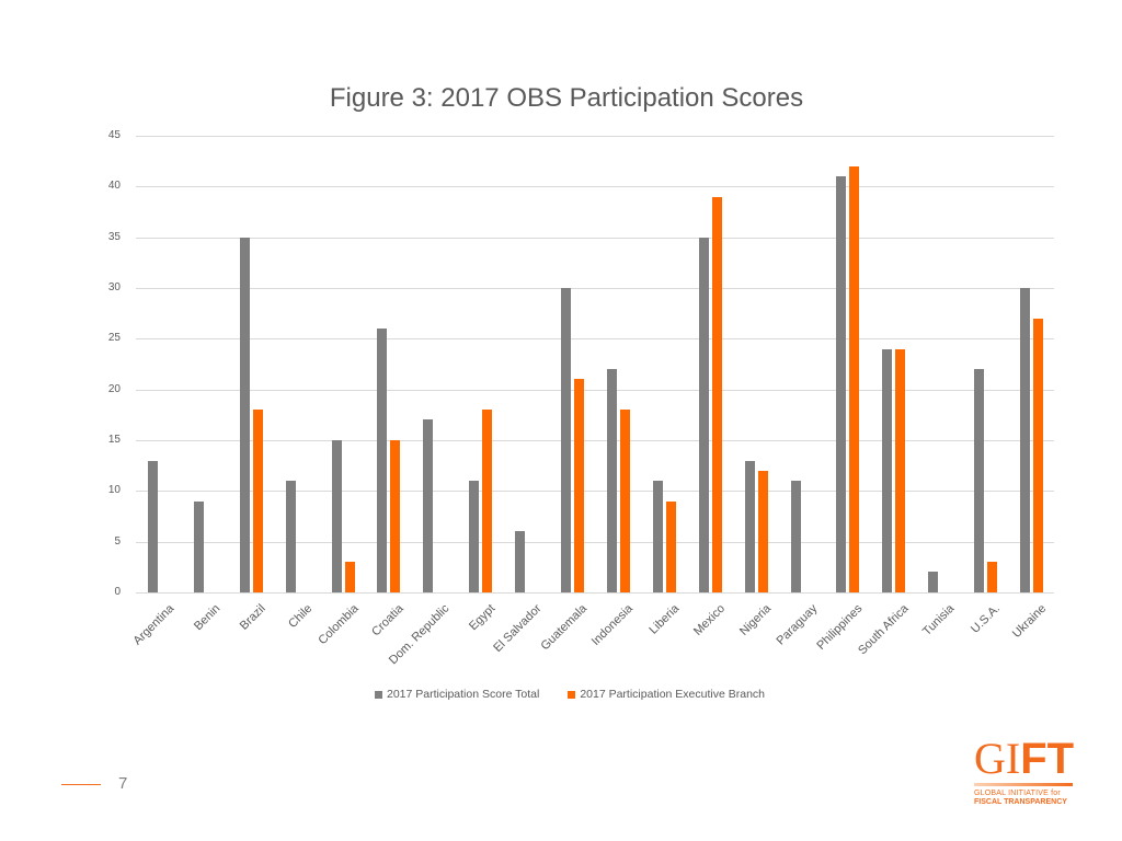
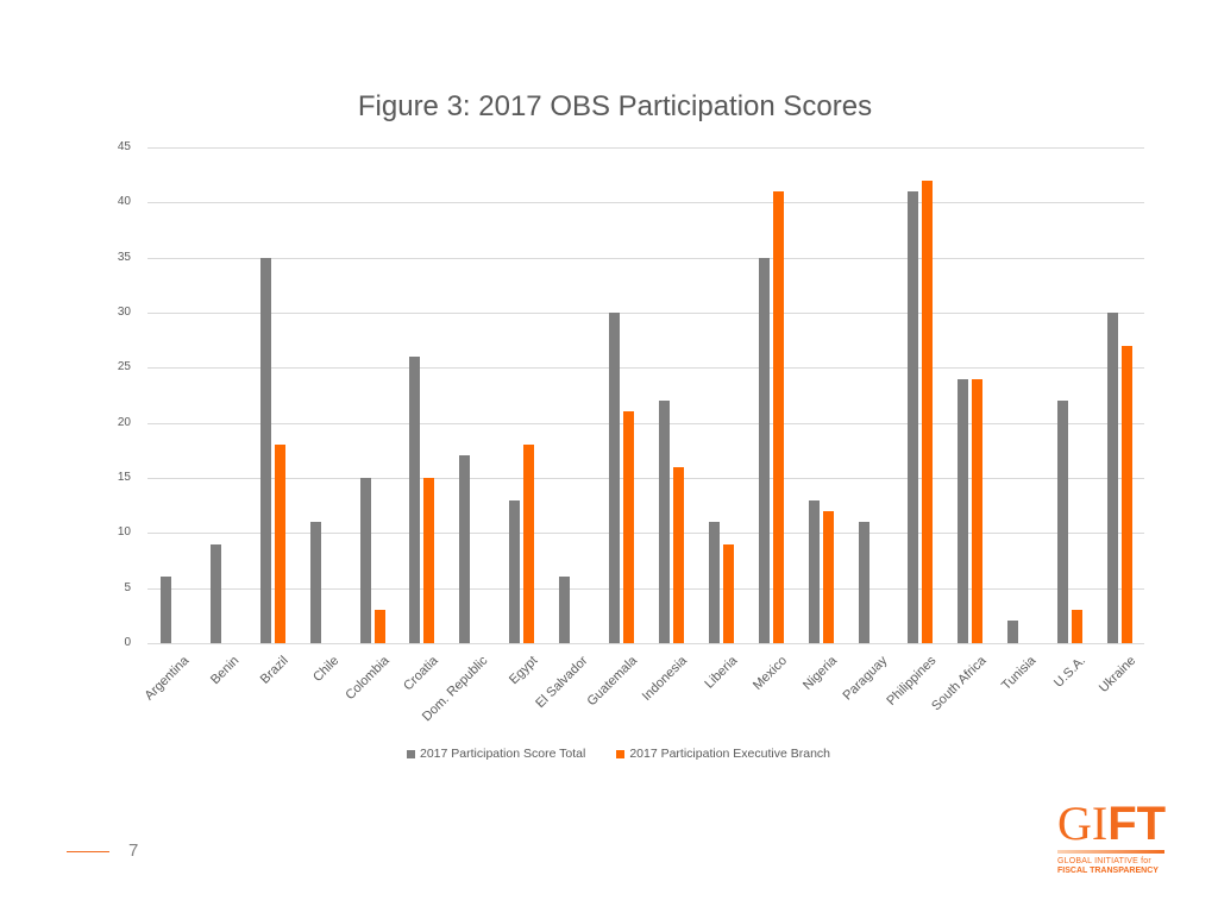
2017 Participation Score Total/Argentina: 13 -> 6
2017 Participation Score Total/Egypt: 11 -> 13
2017 Participation Executive Branch/Indonesia: 18 -> 16
2017 Participation Executive Branch/Mexico: 39 -> 41
